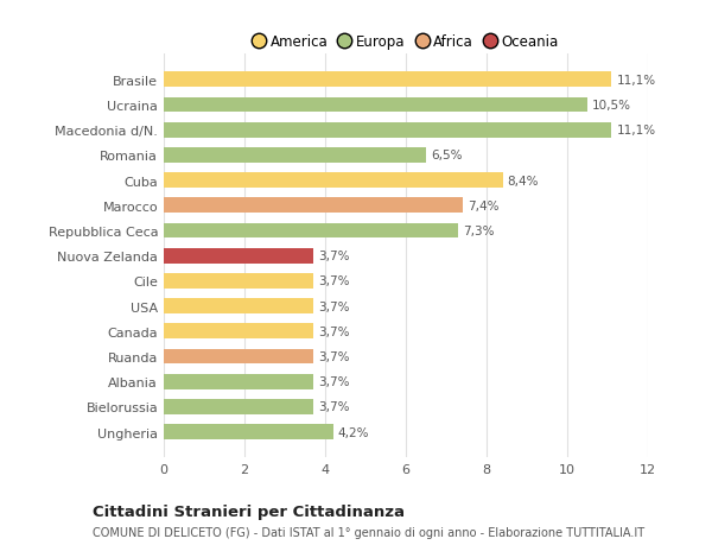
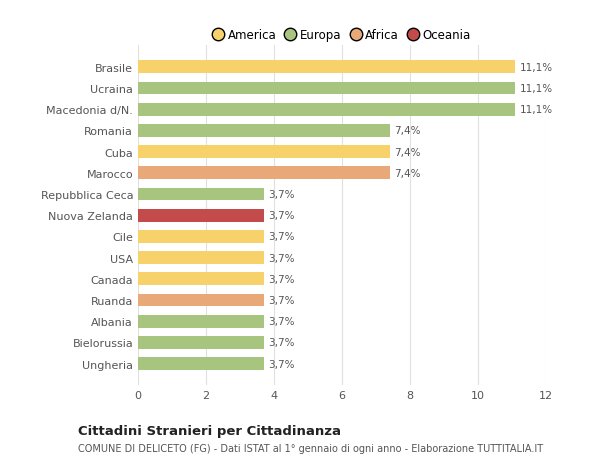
Ucraina: 10,5% -> 11,1%
Romania: 6,5% -> 7,4%
Cuba: 8,4% -> 7,4%
Repubblica Ceca: 7,3% -> 3,7%
Ungheria: 4,2% -> 3,7%
